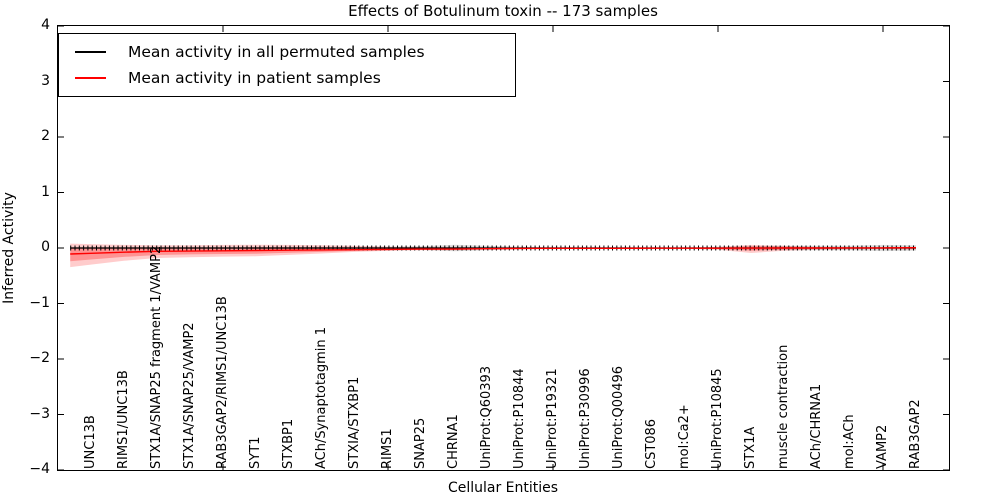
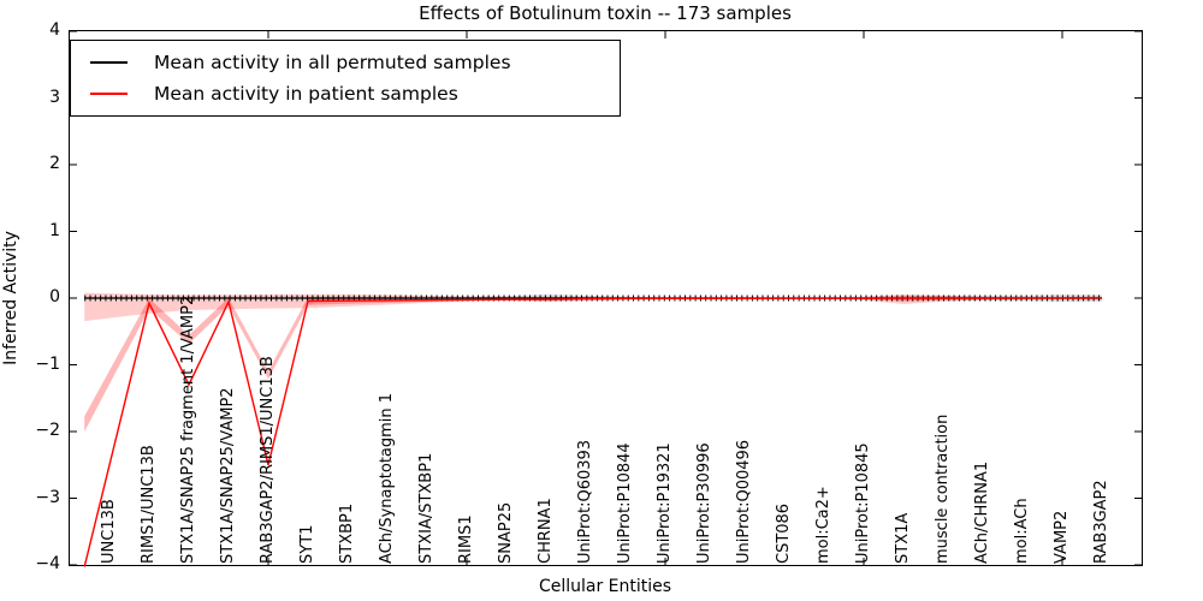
Mean activity in patient samples/UNC13B: -0.1 -> -2.5
Mean activity in patient samples/STX1A/SNAP25 fragment 1/VAMP2: -0.1 -> -1.3
Mean activity in patient samples/RAB3GAP2/RIMS1/UNC13B: -0.1 -> -2.5
